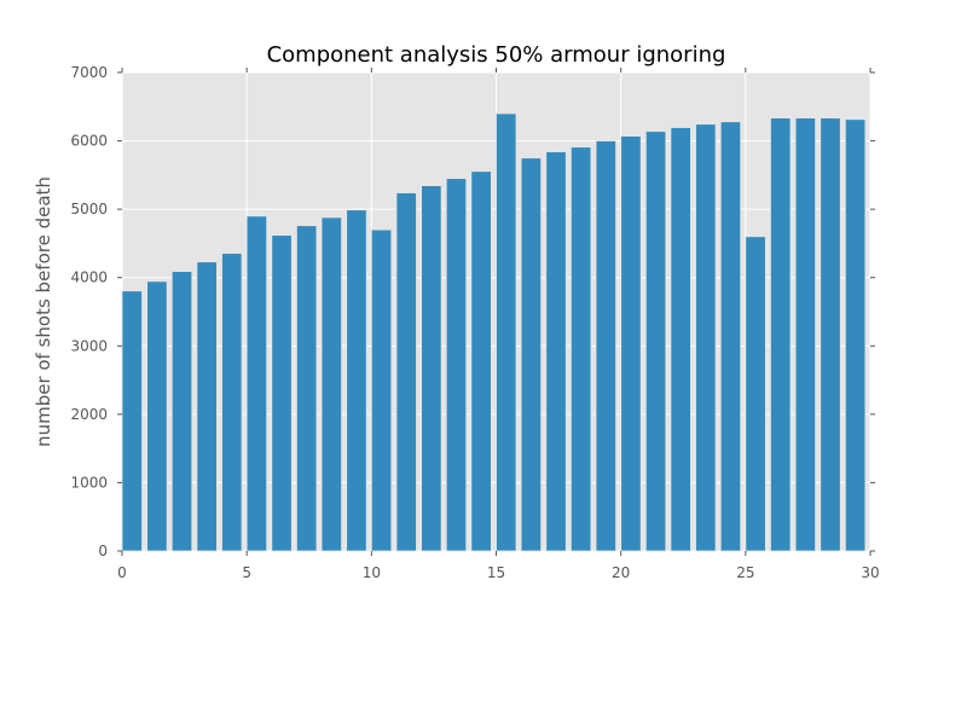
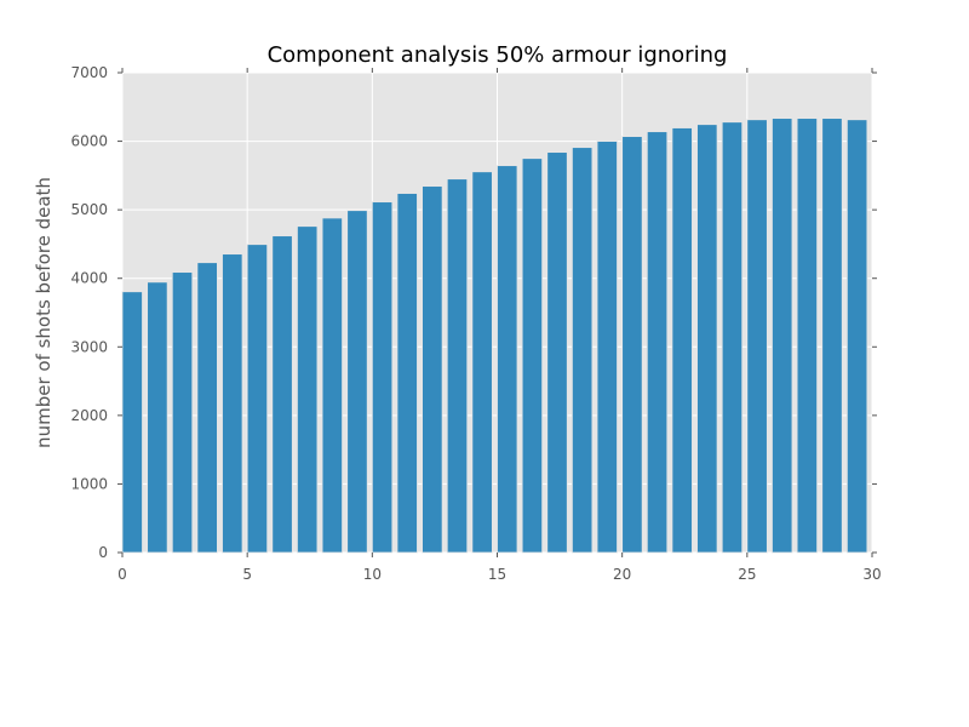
5: 4900 -> 4500
10: 4700 -> 5100
15: 6400 -> 5600
25: 4600 -> 6300
